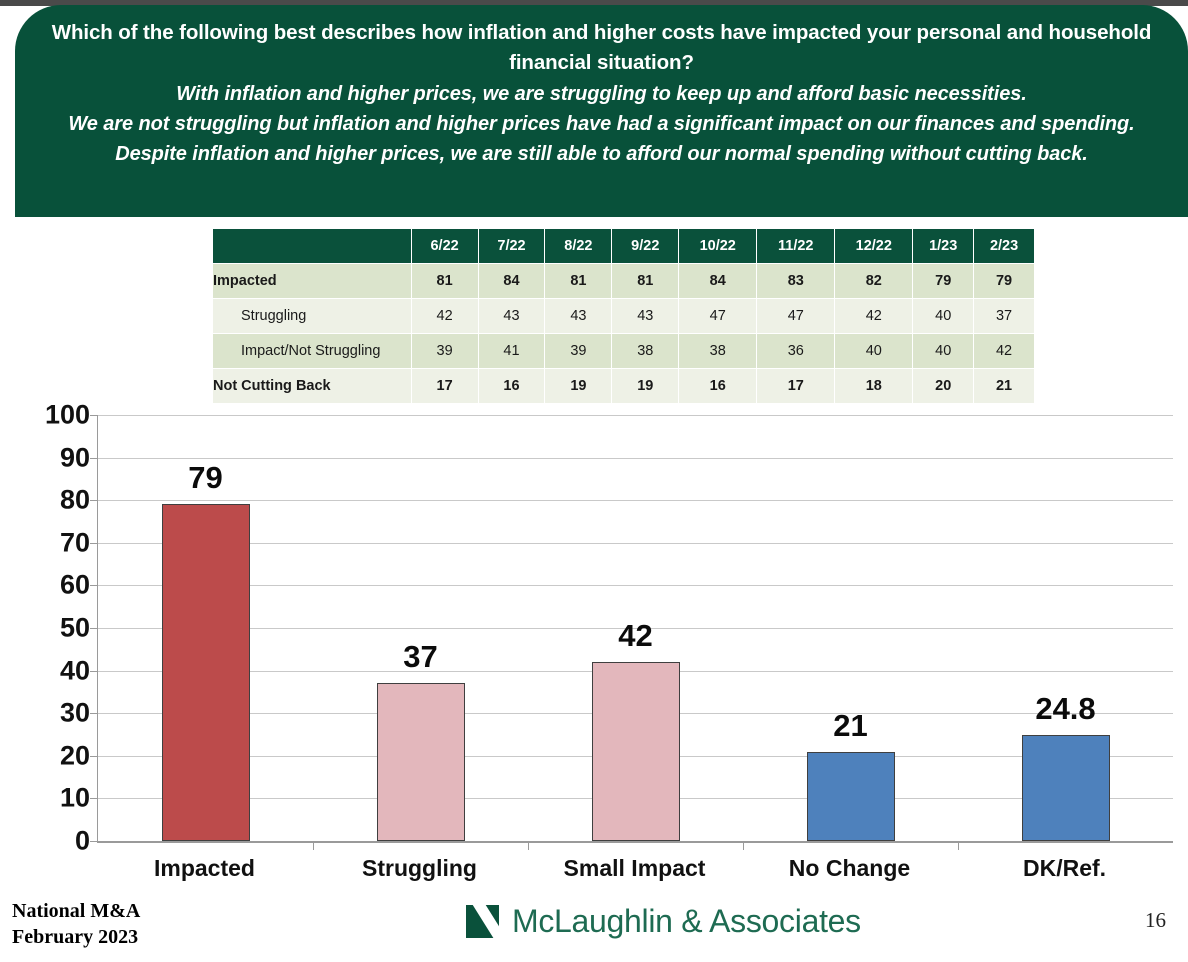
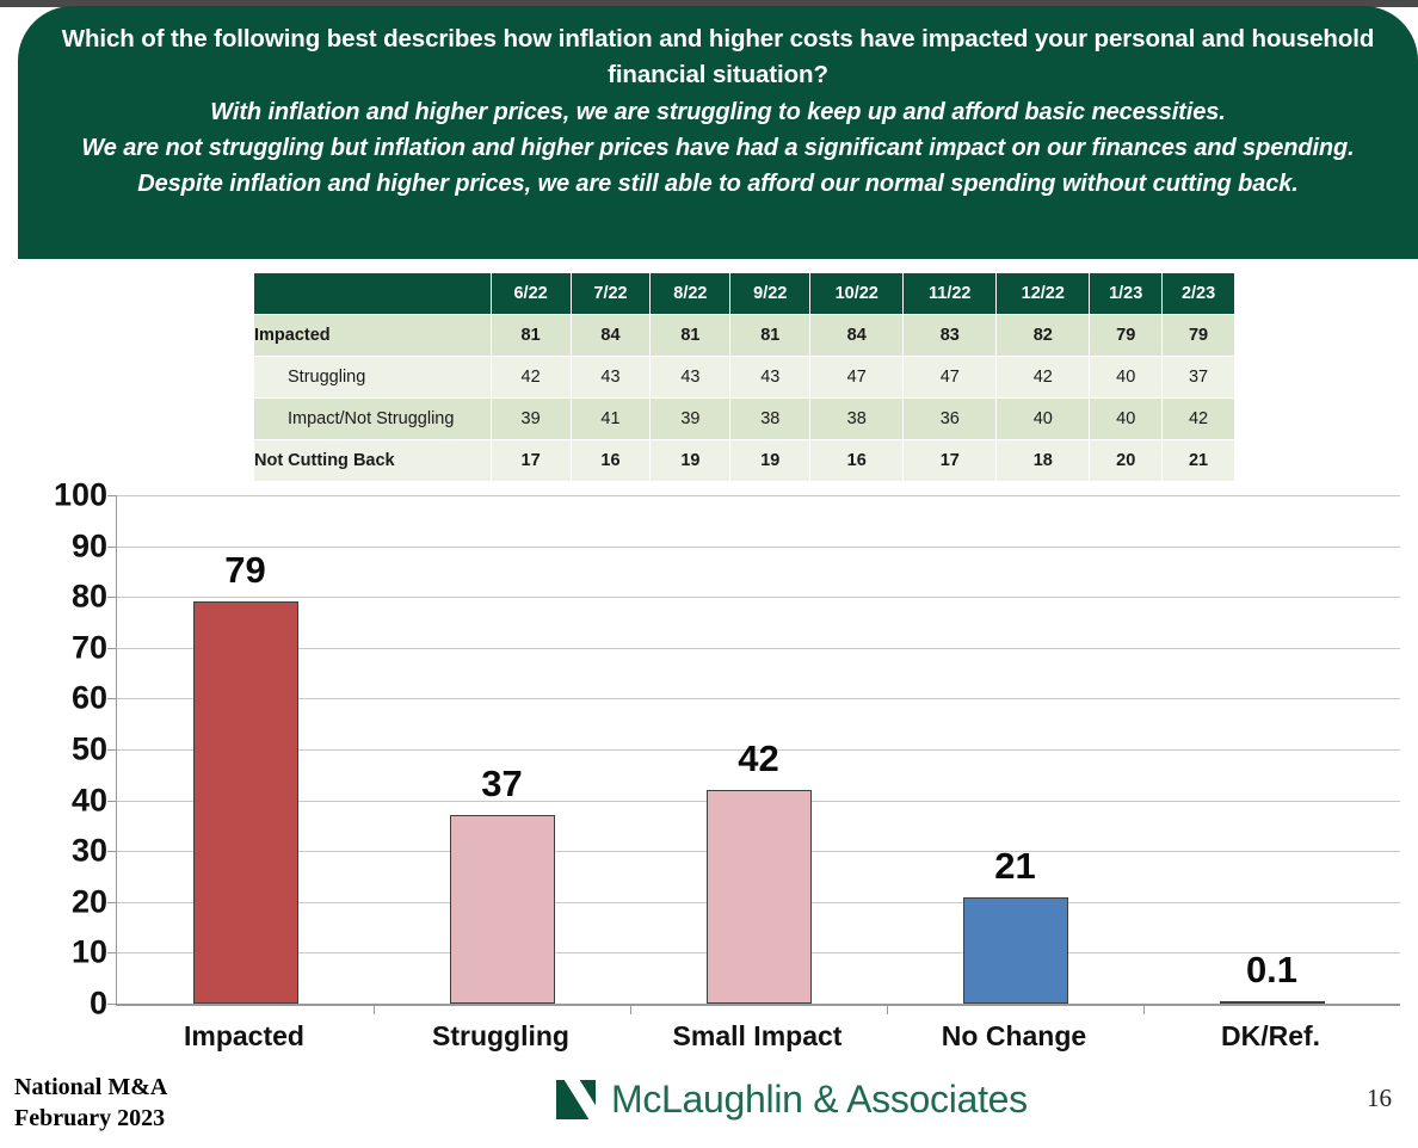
DK/Ref.: 24.8 -> 0.1
